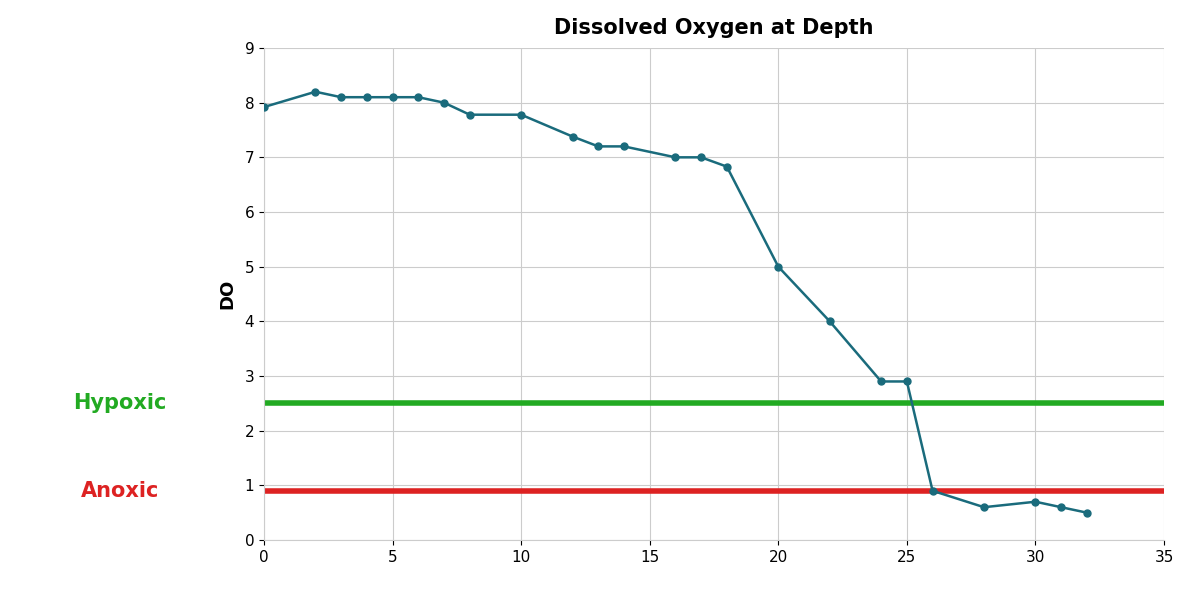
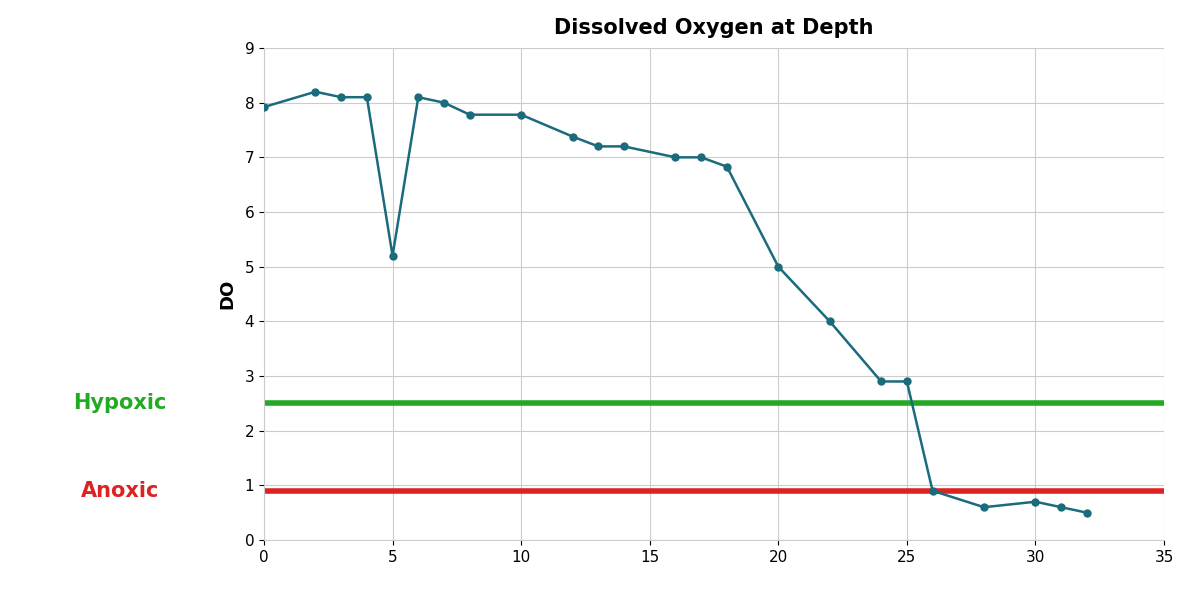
5: 8.10 -> 5.20
